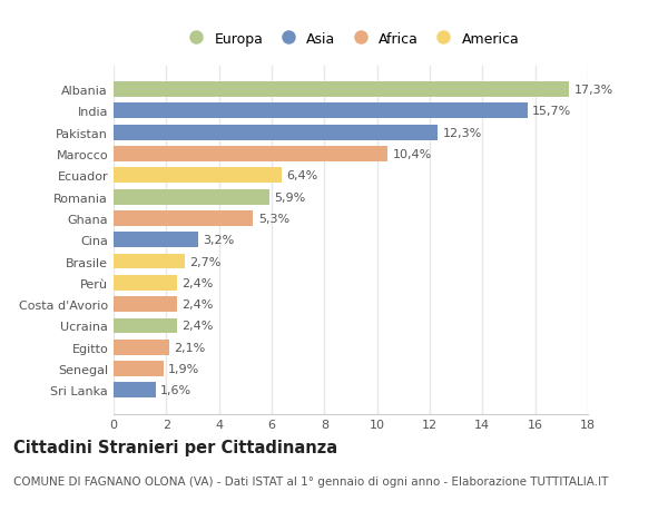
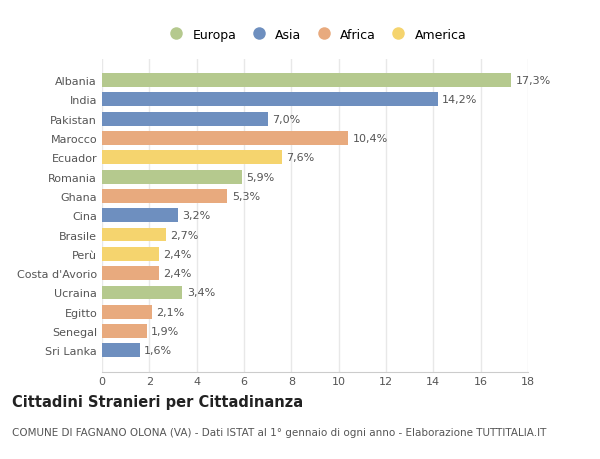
India: 15,7% -> 14,2%
Pakistan: 12,3% -> 7,0%
Ecuador: 6,4% -> 7,6%
Ucraina: 2,4% -> 3,4%
